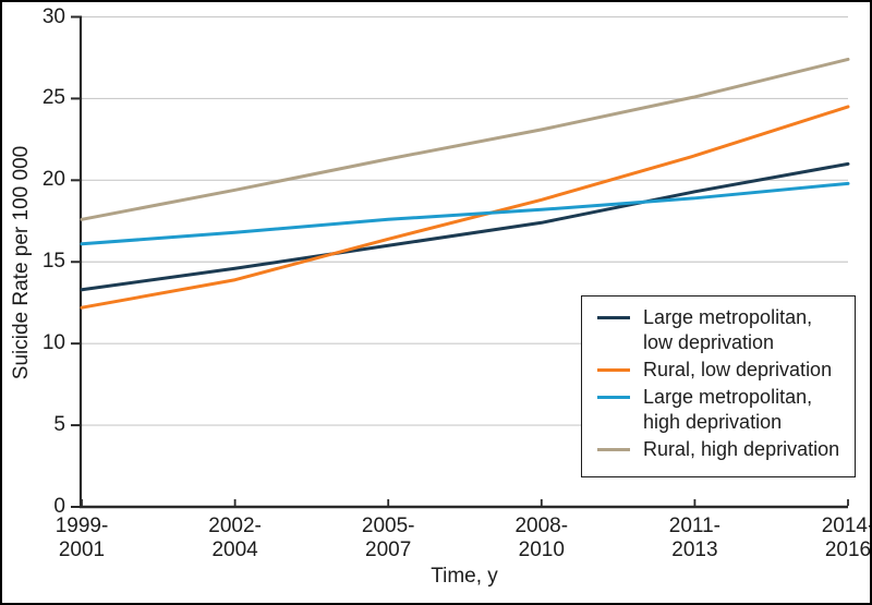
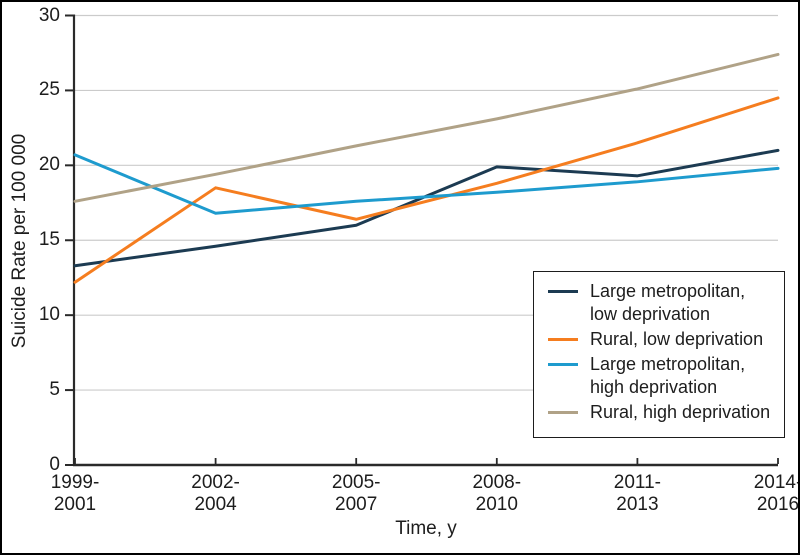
Large metropolitan, high deprivation/1999-2001: 16.1 -> 20.7
Rural, low deprivation/2002-2004: 13.9 -> 18.5
Large metropolitan, low deprivation/2008-2010: 17.4 -> 19.9
